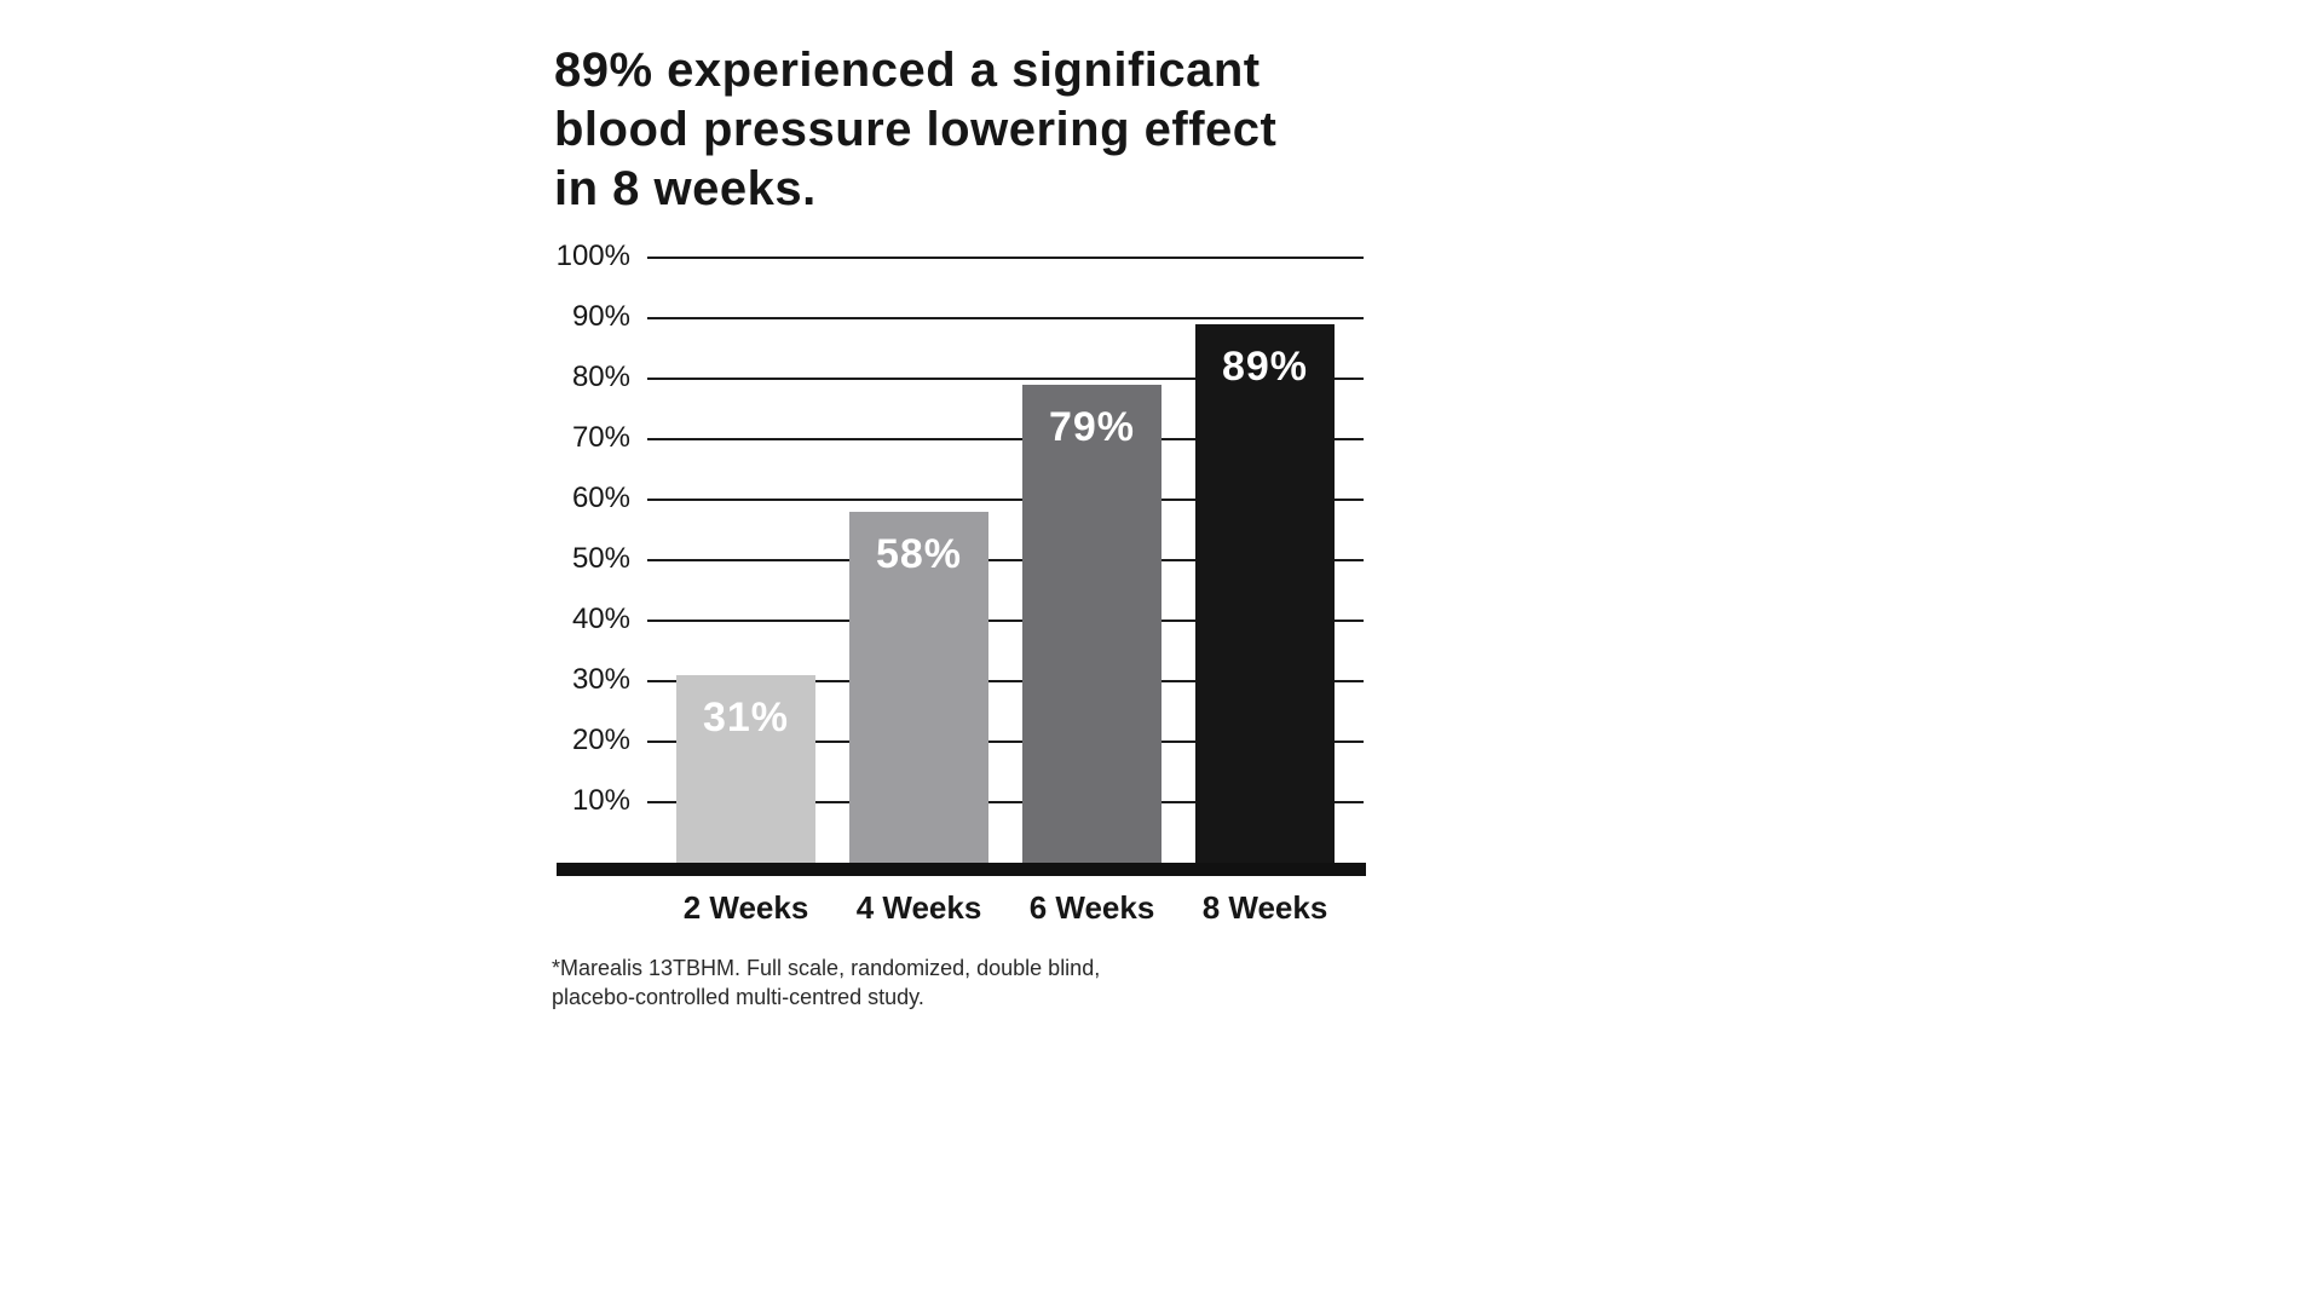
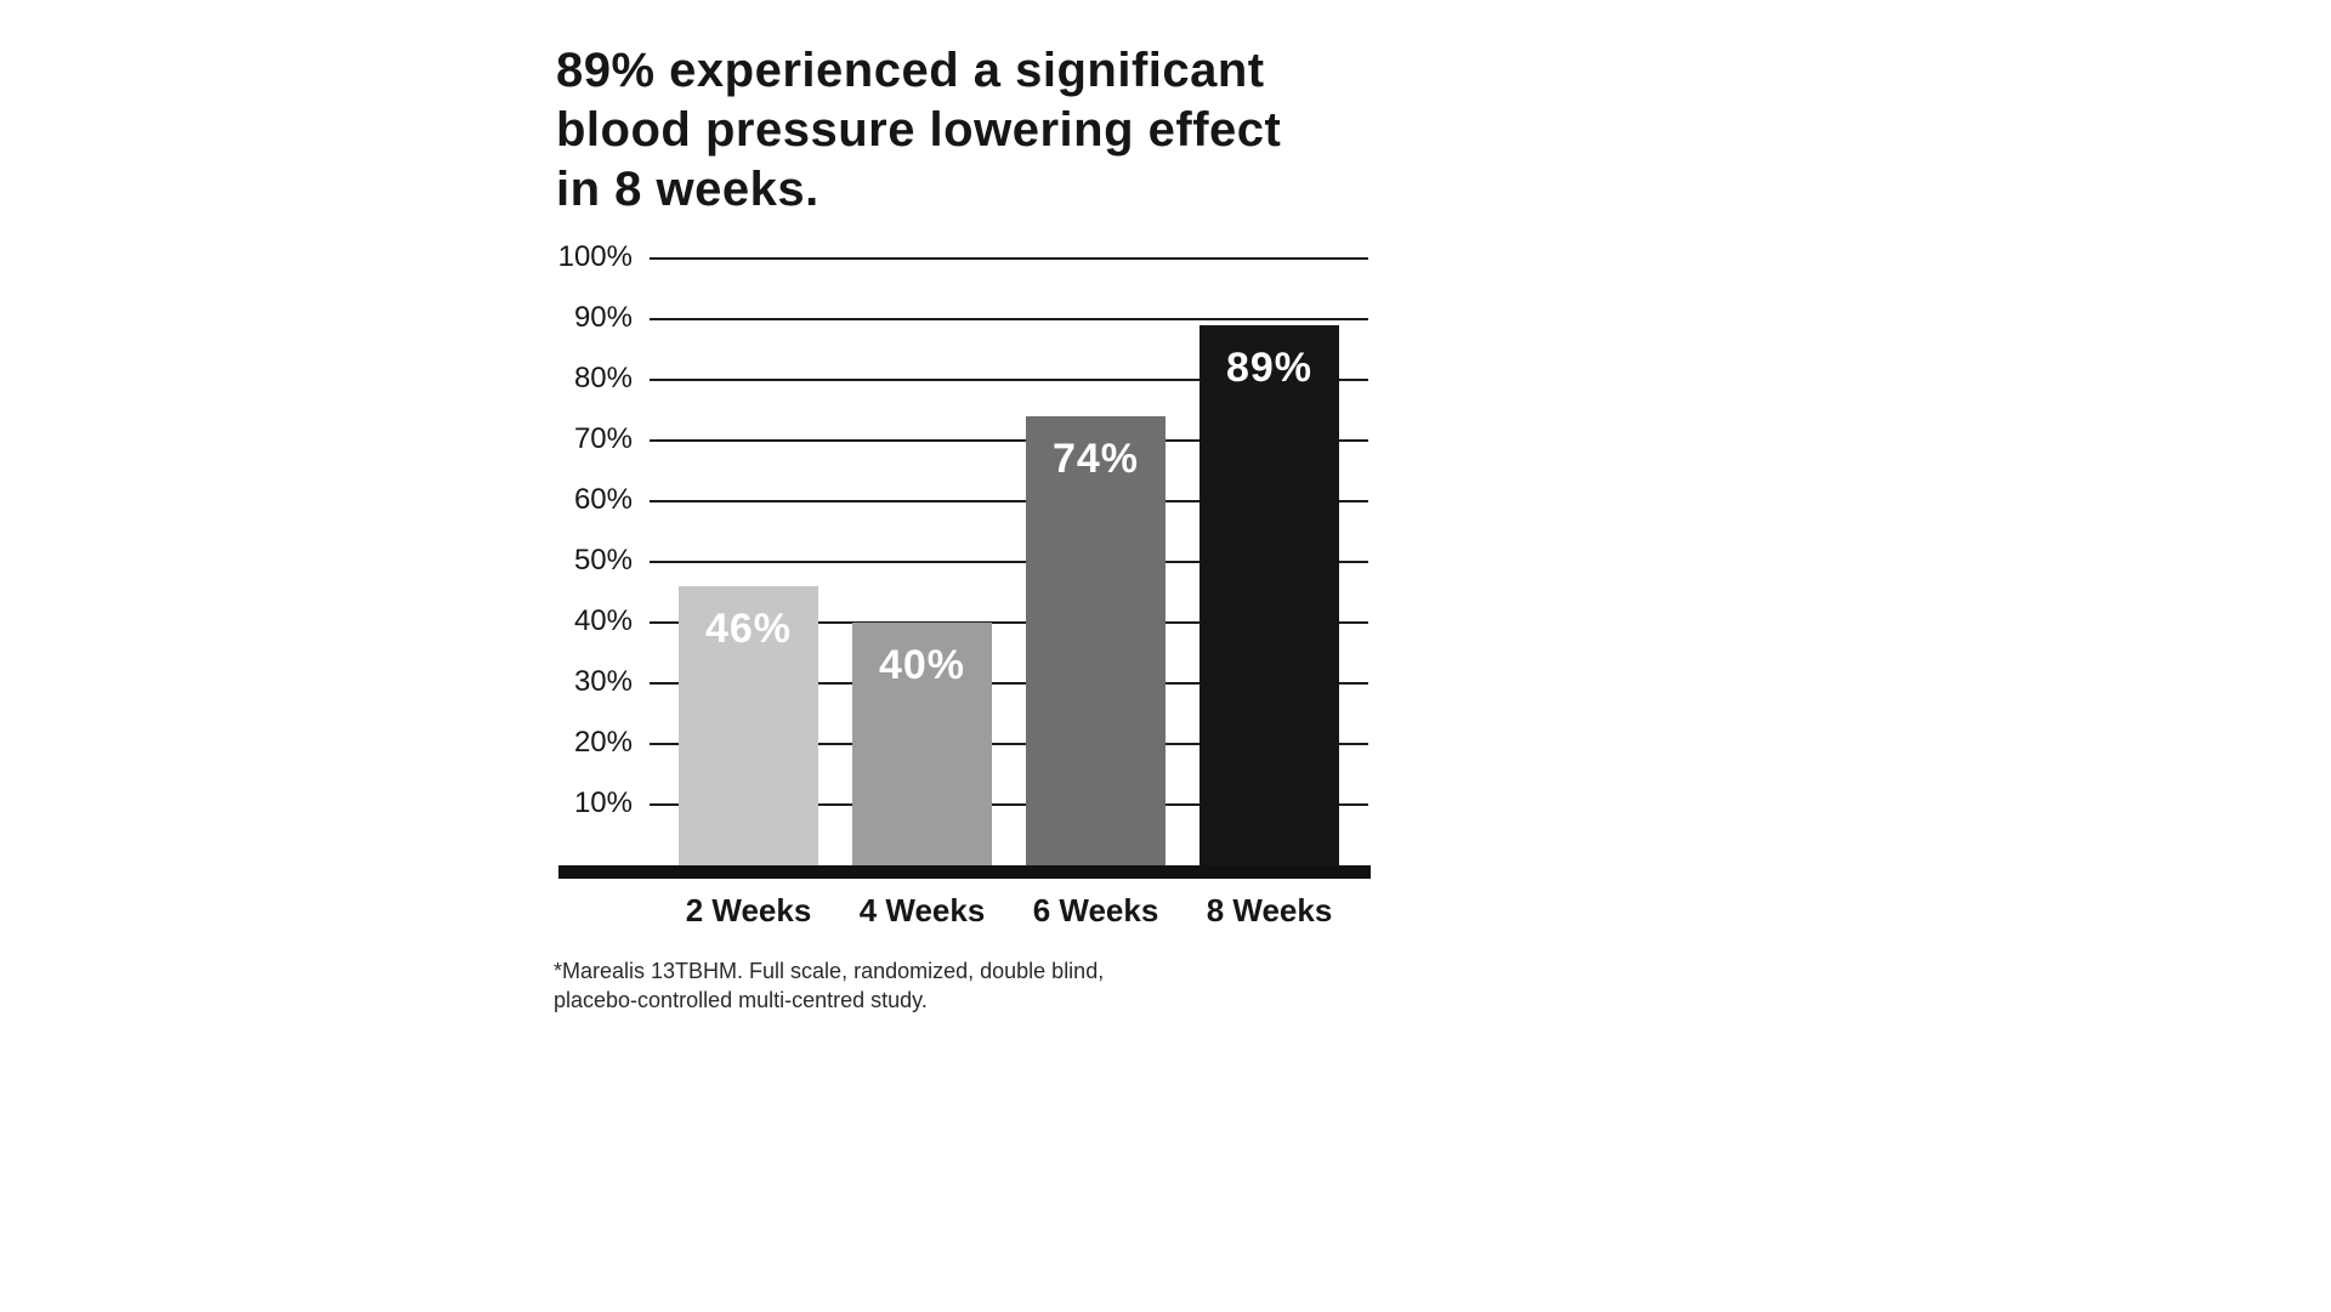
2 Weeks: 31% -> 46%
4 Weeks: 58% -> 40%
6 Weeks: 79% -> 74%
